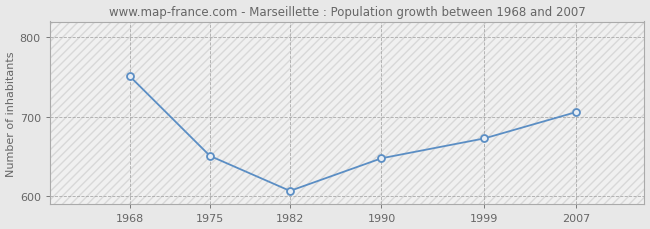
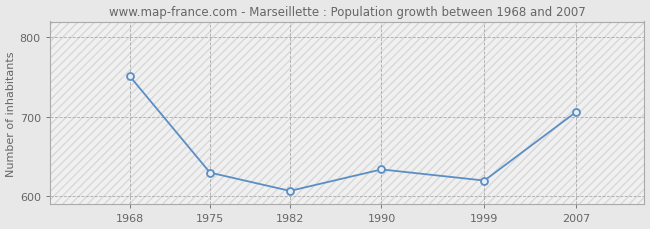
1975: 651 -> 630
1990: 648 -> 634
1999: 673 -> 620
